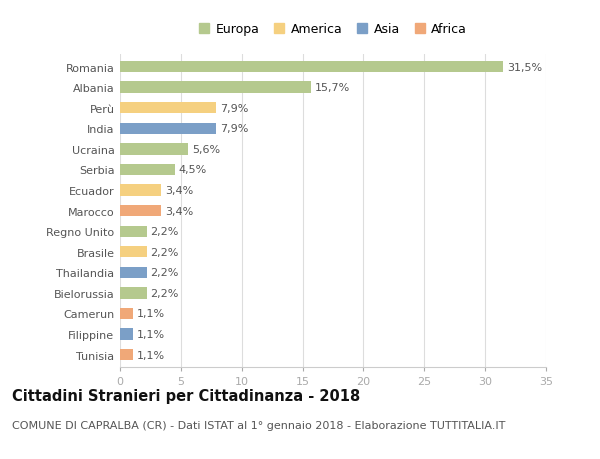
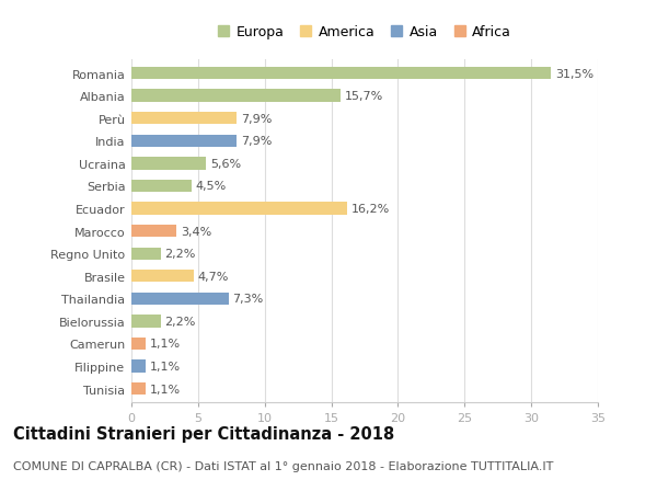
Ecuador: 3,4% -> 16,2%
Brasile: 2,2% -> 4,7%
Thailandia: 2,2% -> 7,3%
